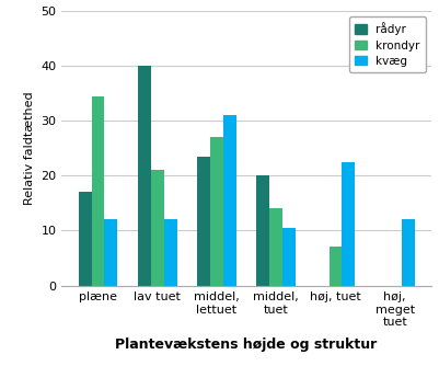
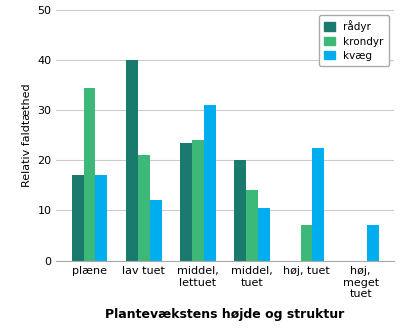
kvæg/plæne: 12.0 -> 17.0
krondyr/middel, lettuet: 27.0 -> 24.0
kvæg/høj, meget tuet: 12.0 -> 7.0
